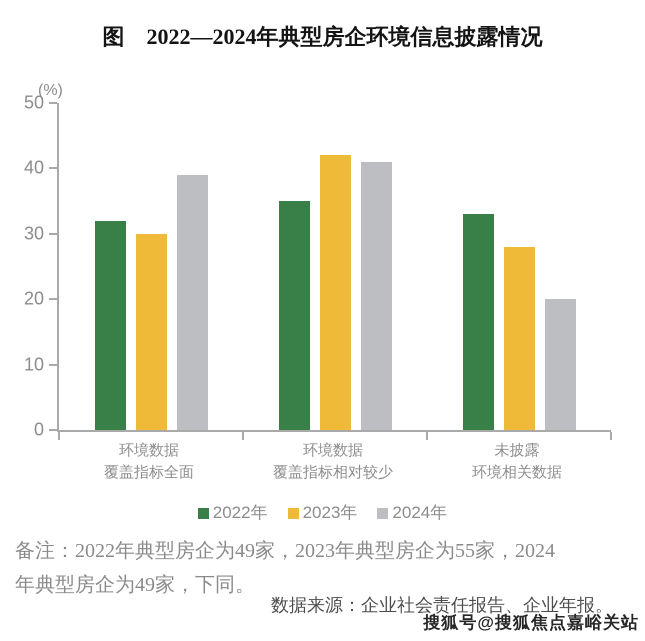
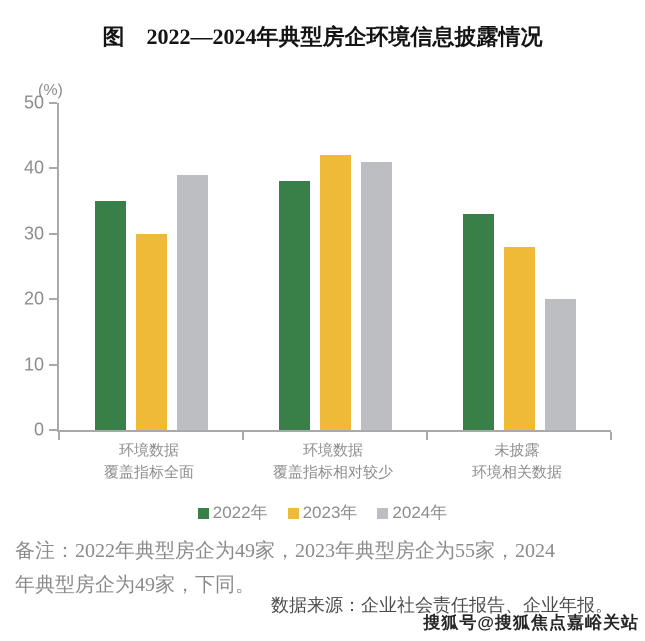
2022年/环境数据 覆盖指标全面: 32 -> 35
2022年/环境数据 覆盖指标相对较少: 35 -> 38
